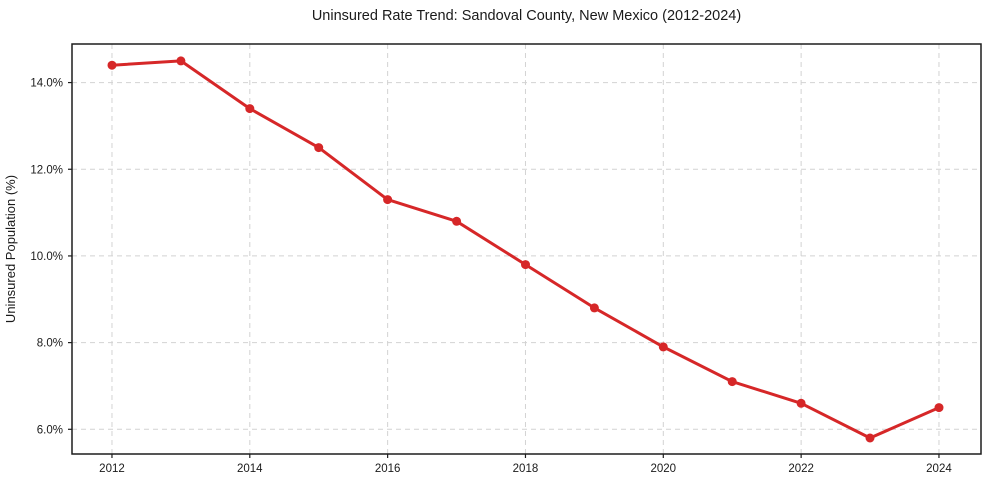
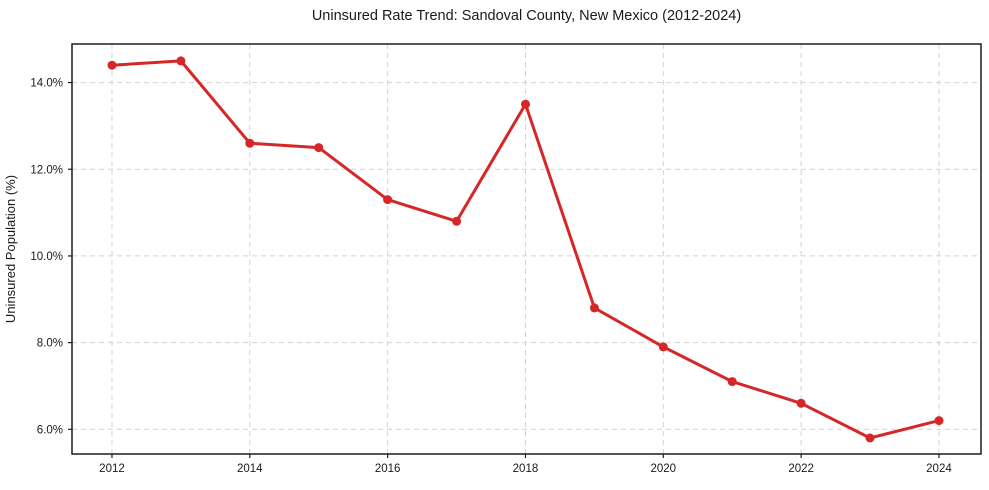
2014: 13.4% -> 12.6%
2018: 9.8% -> 13.5%
2024: 6.5% -> 6.2%
